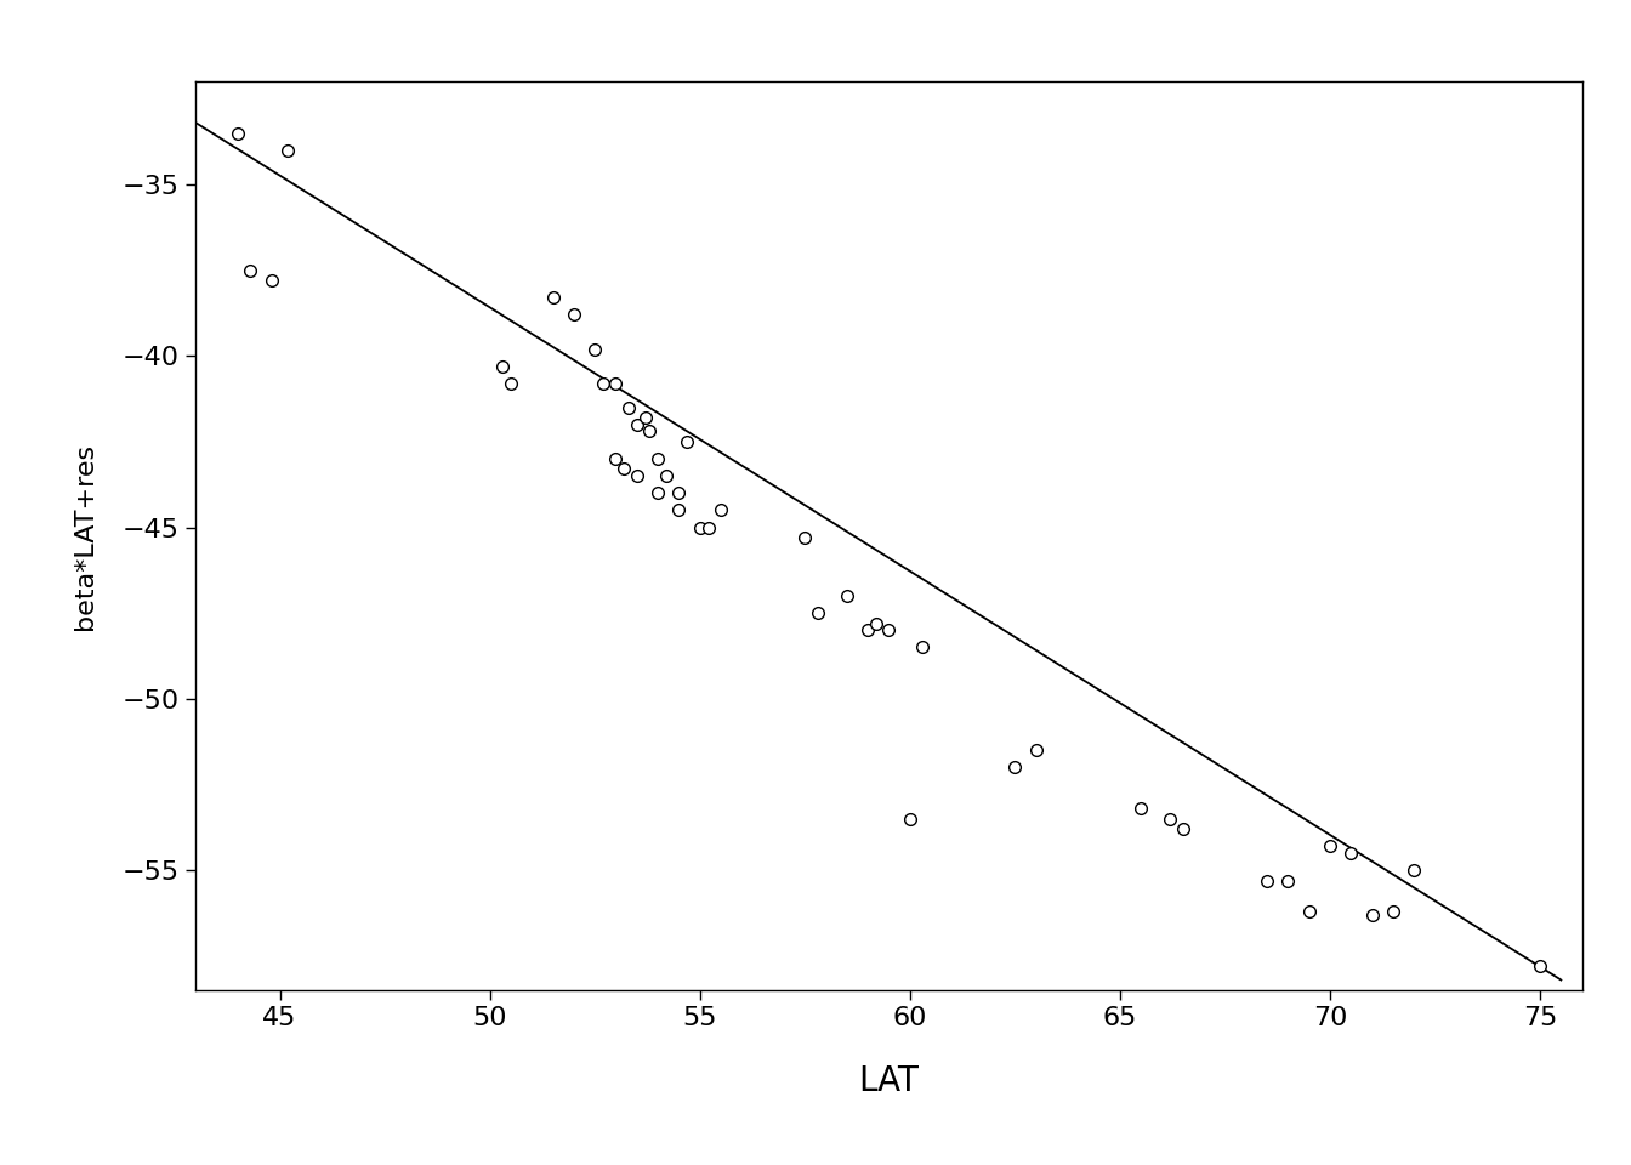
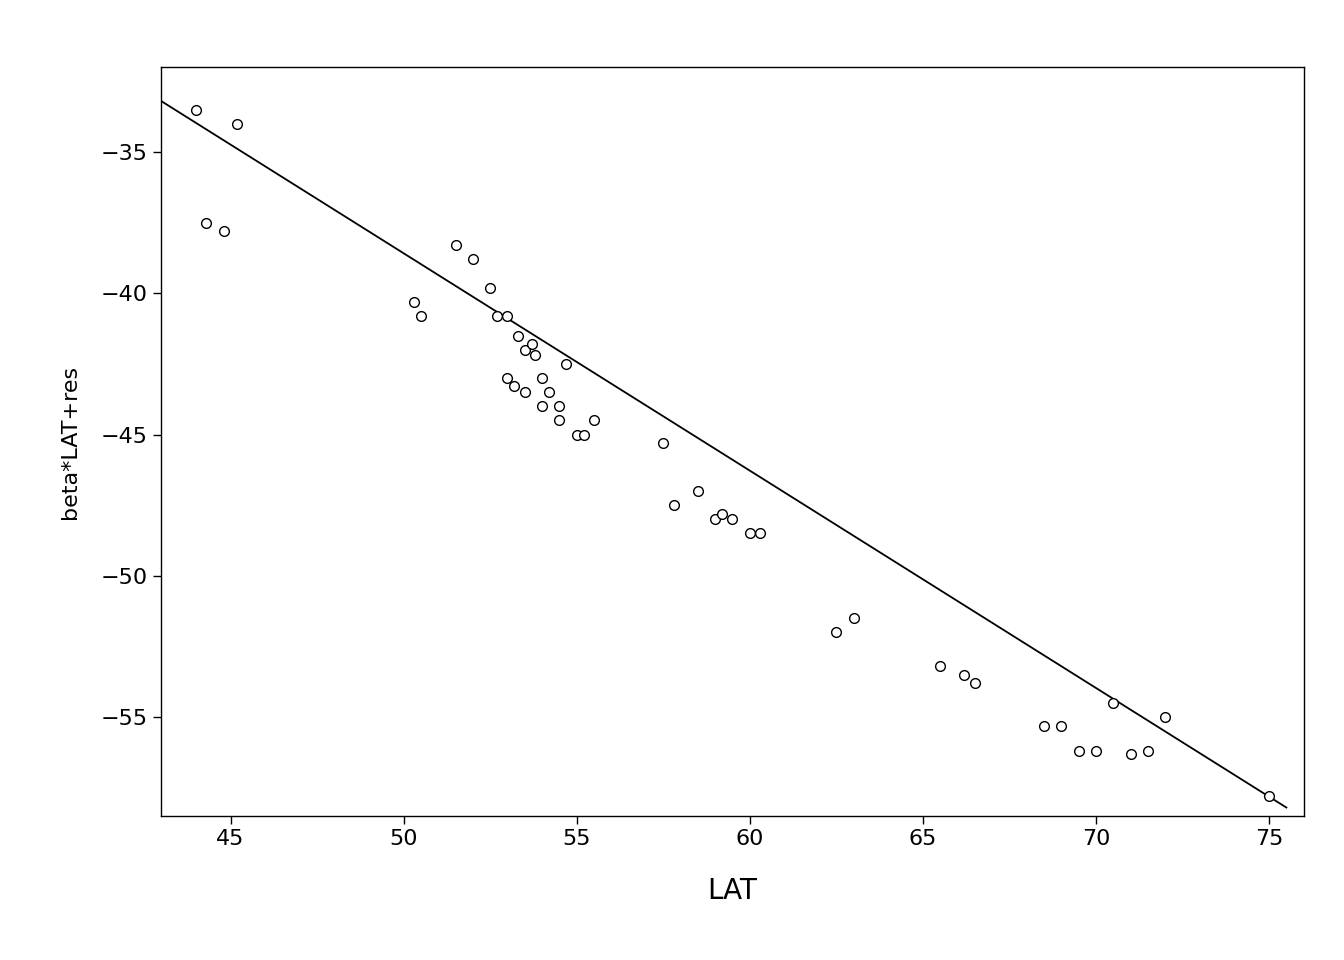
60: -53.5 -> -48.5
70: -54.3 -> -56.2
